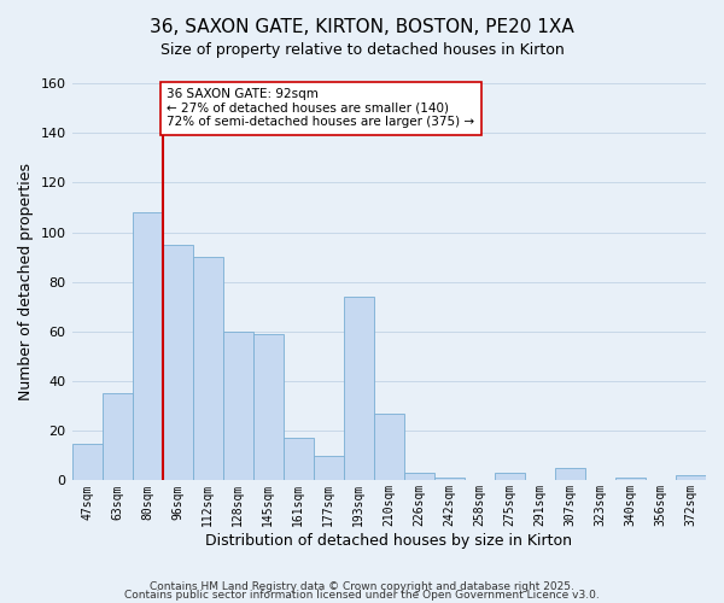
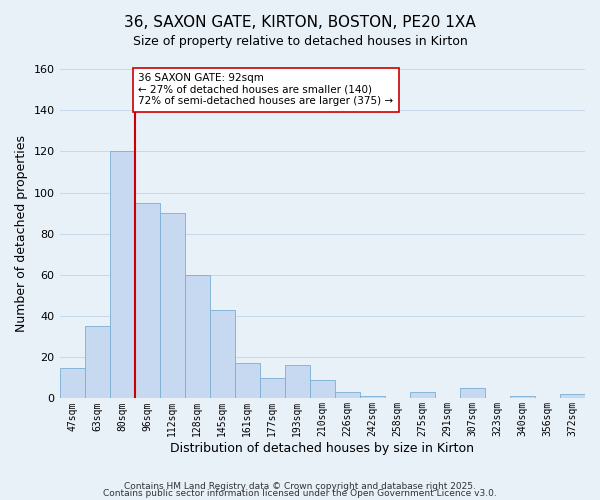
80sqm: 108 -> 120
145sqm: 59 -> 43
193sqm: 74 -> 16
210sqm: 27 -> 9
